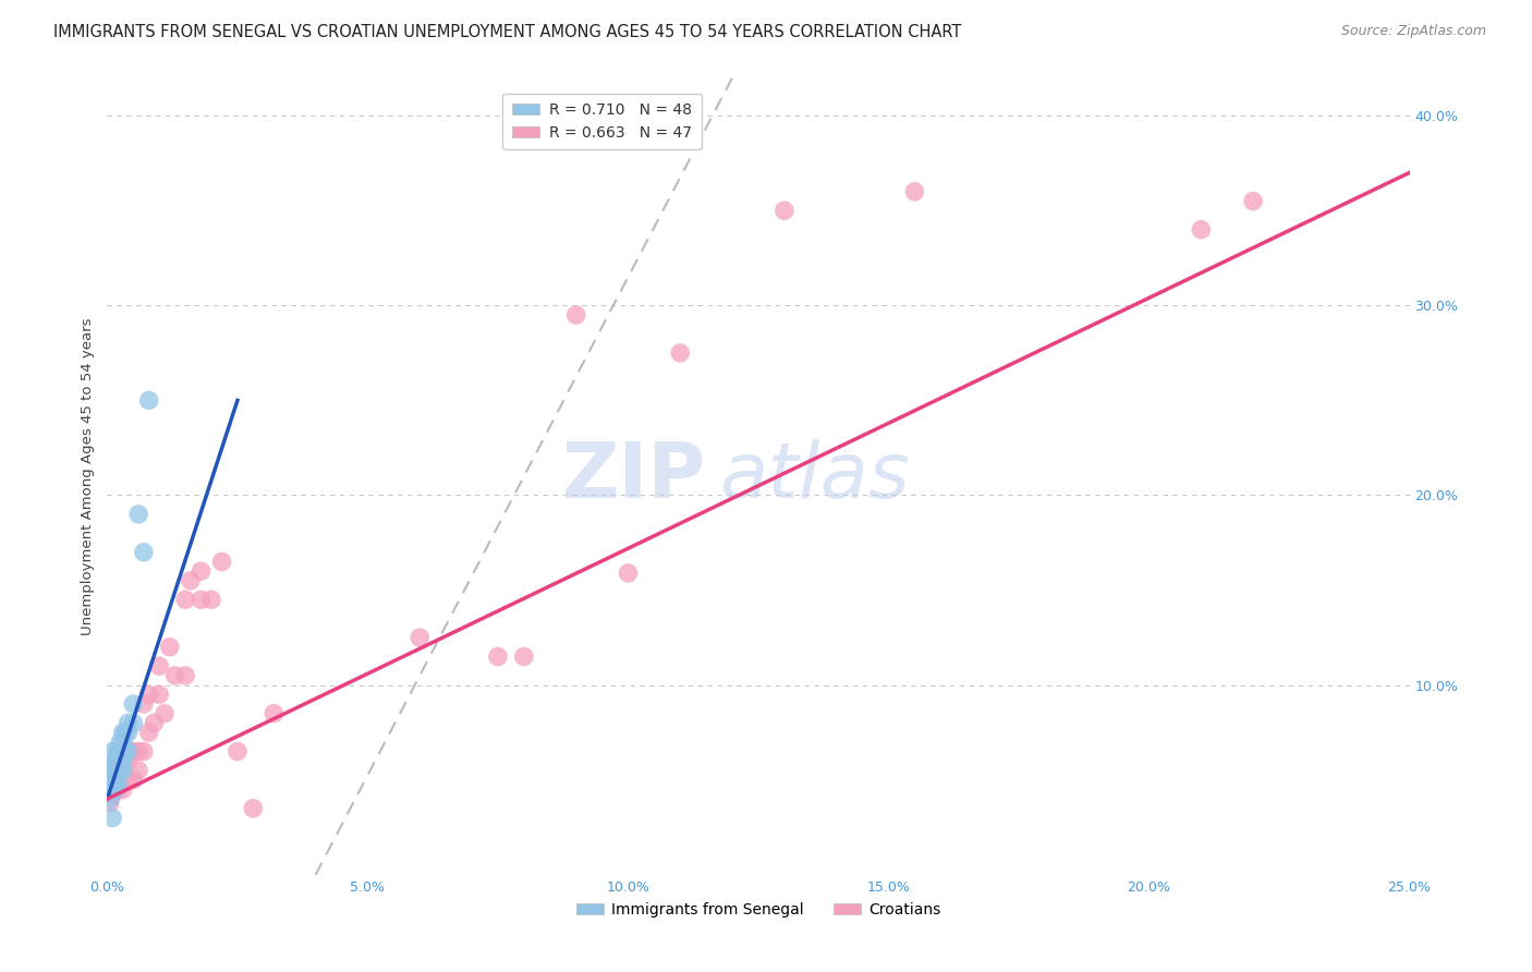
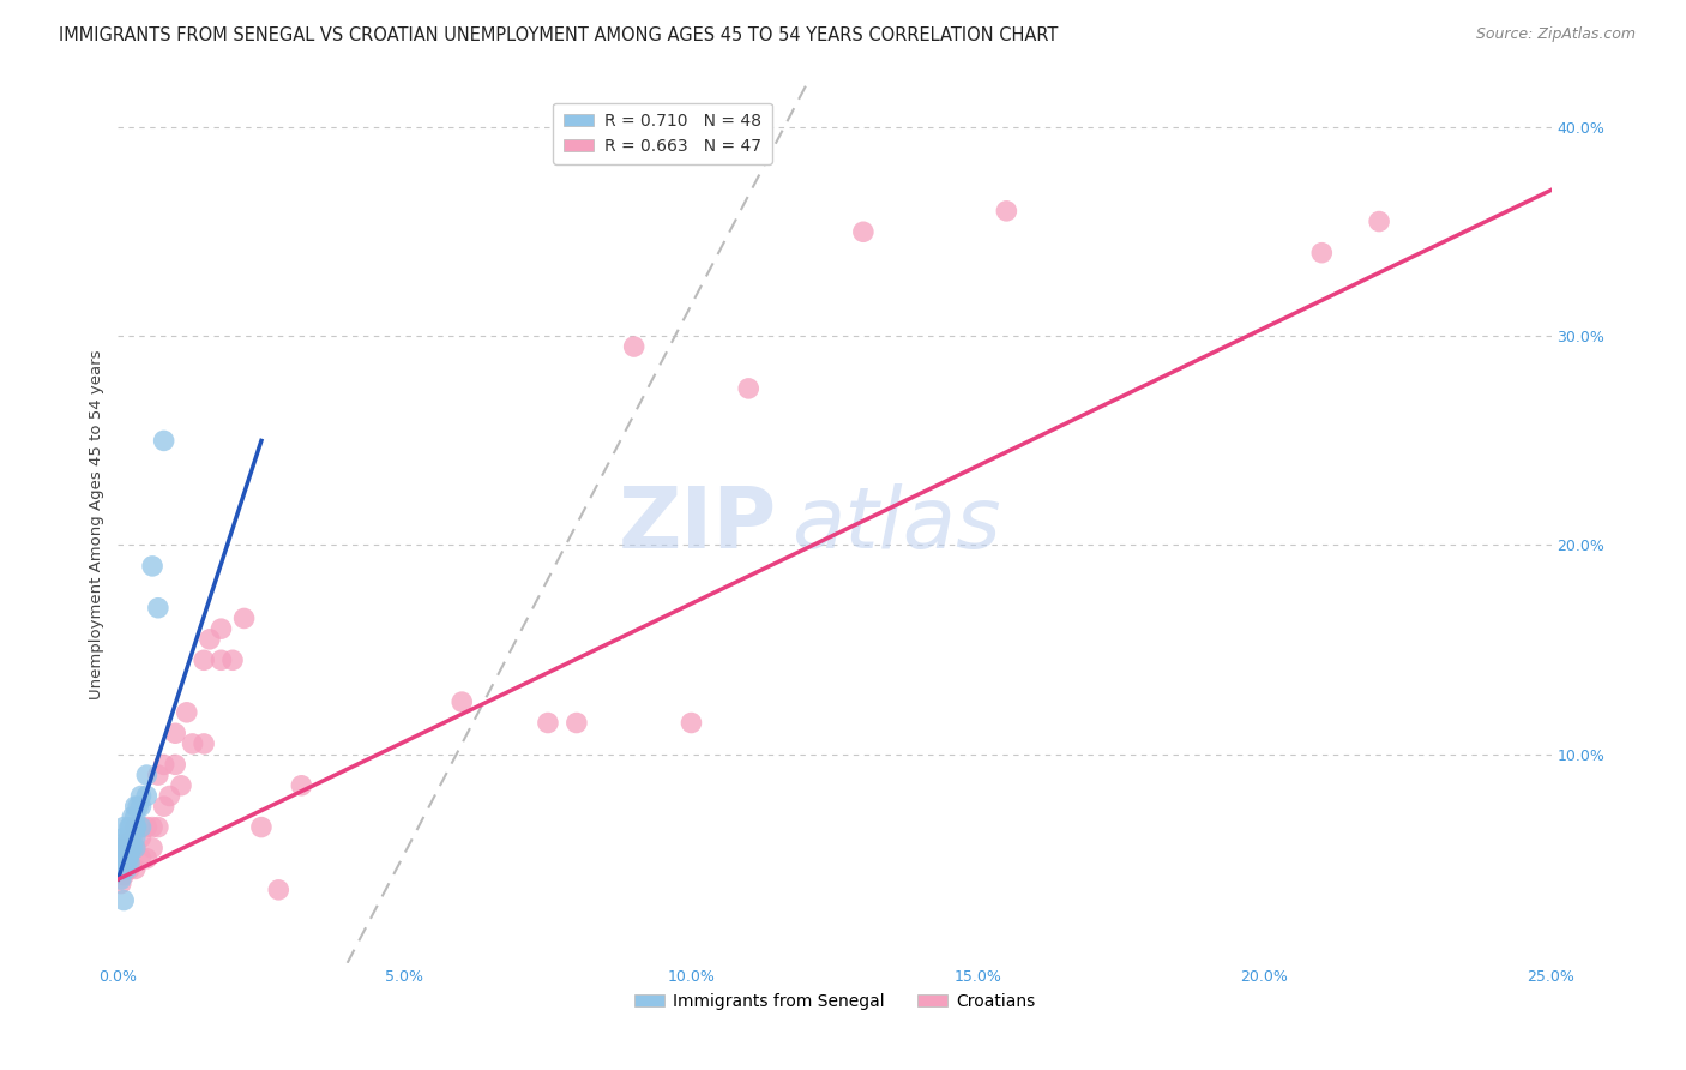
Croatians/10.0%: 15.9% -> 11.5%
